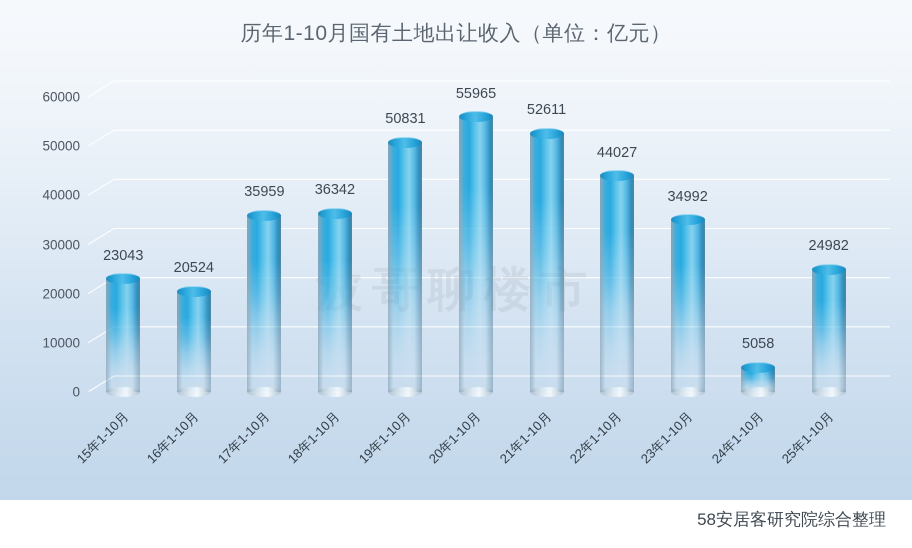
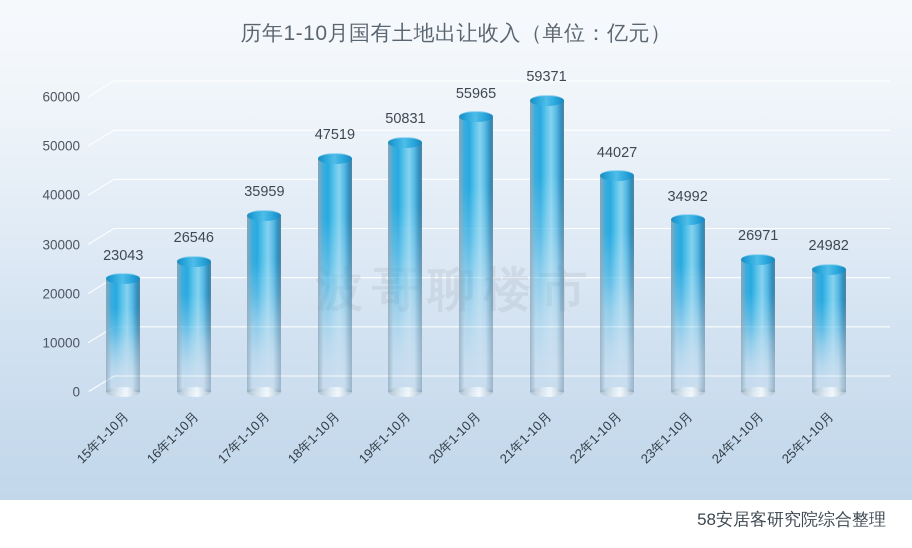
16年1-10月: 20524 -> 26546
18年1-10月: 36342 -> 47519
21年1-10月: 52611 -> 59371
24年1-10月: 5058 -> 26971
